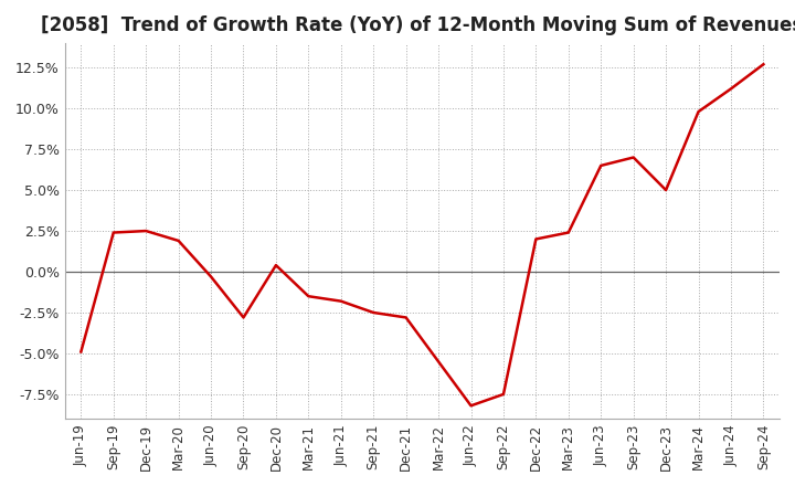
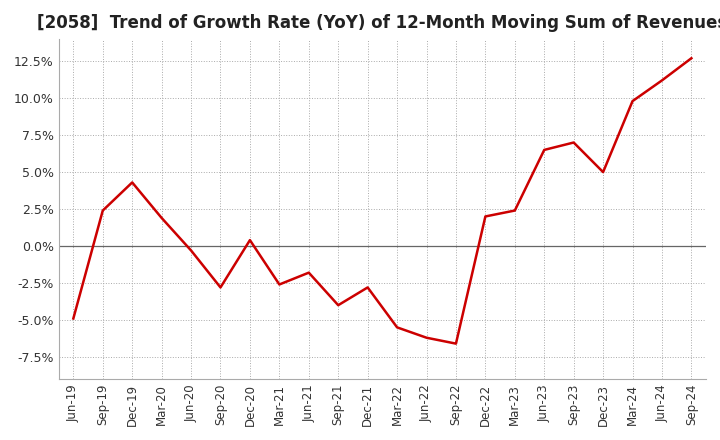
Dec-19: 2.5% -> 4.3%
Mar-21: -1.5% -> -2.6%
Sep-21: -2.5% -> -4.0%
Jun-22: -8.2% -> -6.2%
Sep-22: -7.5% -> -6.6%
